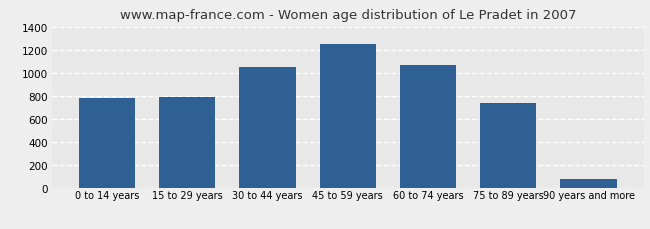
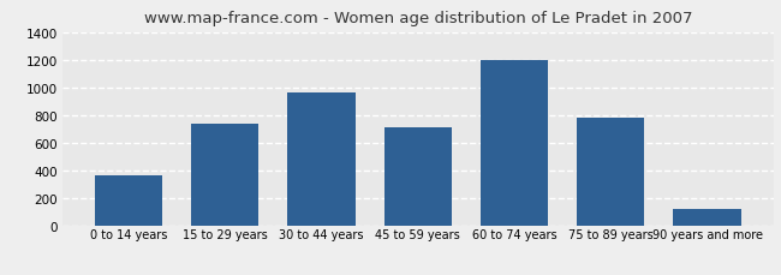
0 to 14 years: 780 -> 360
15 to 29 years: 790 -> 740
30 to 44 years: 1050 -> 960
45 to 59 years: 1240 -> 710
60 to 74 years: 1060 -> 1200
75 to 89 years: 740 -> 780
90 years and more: 80 -> 120
